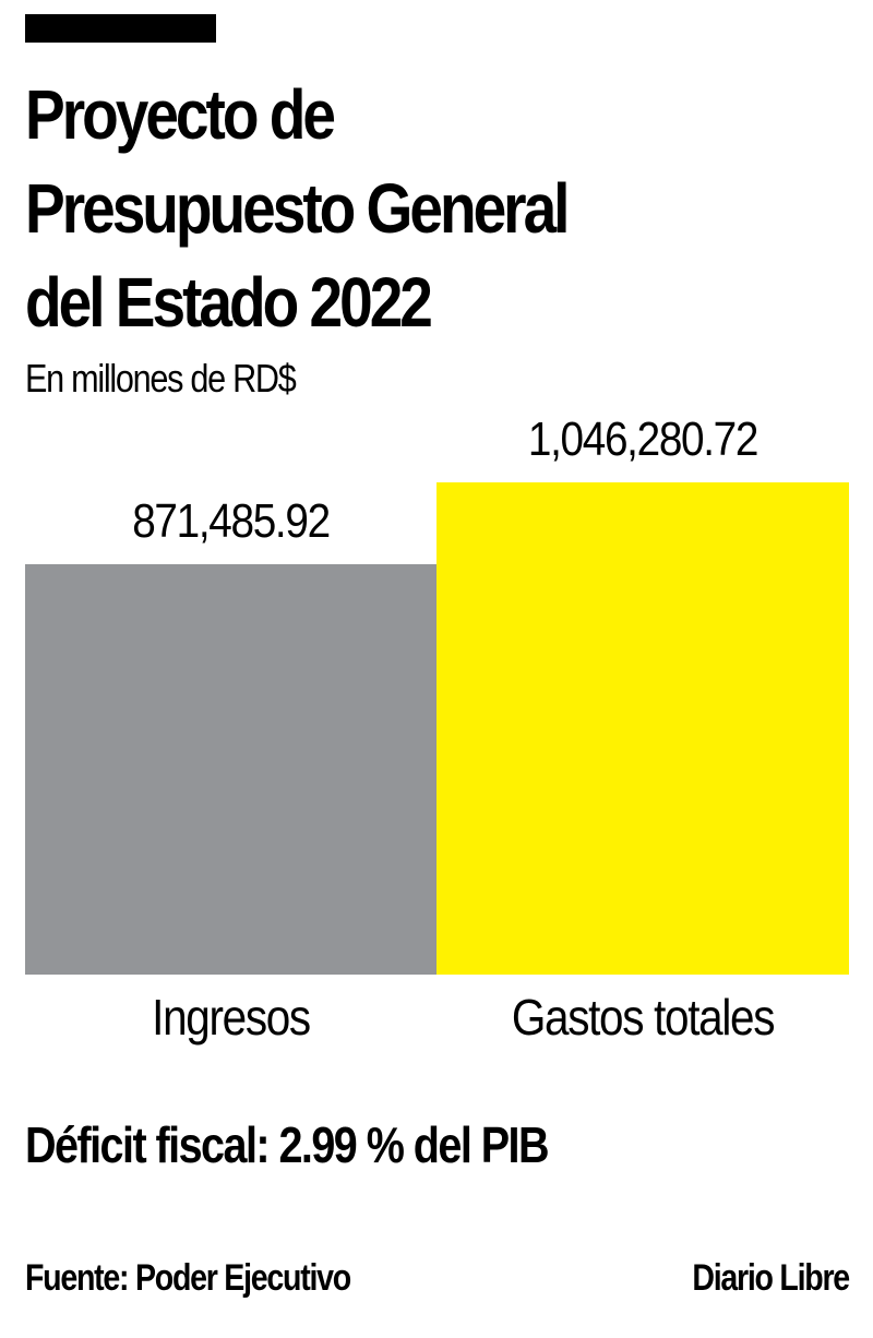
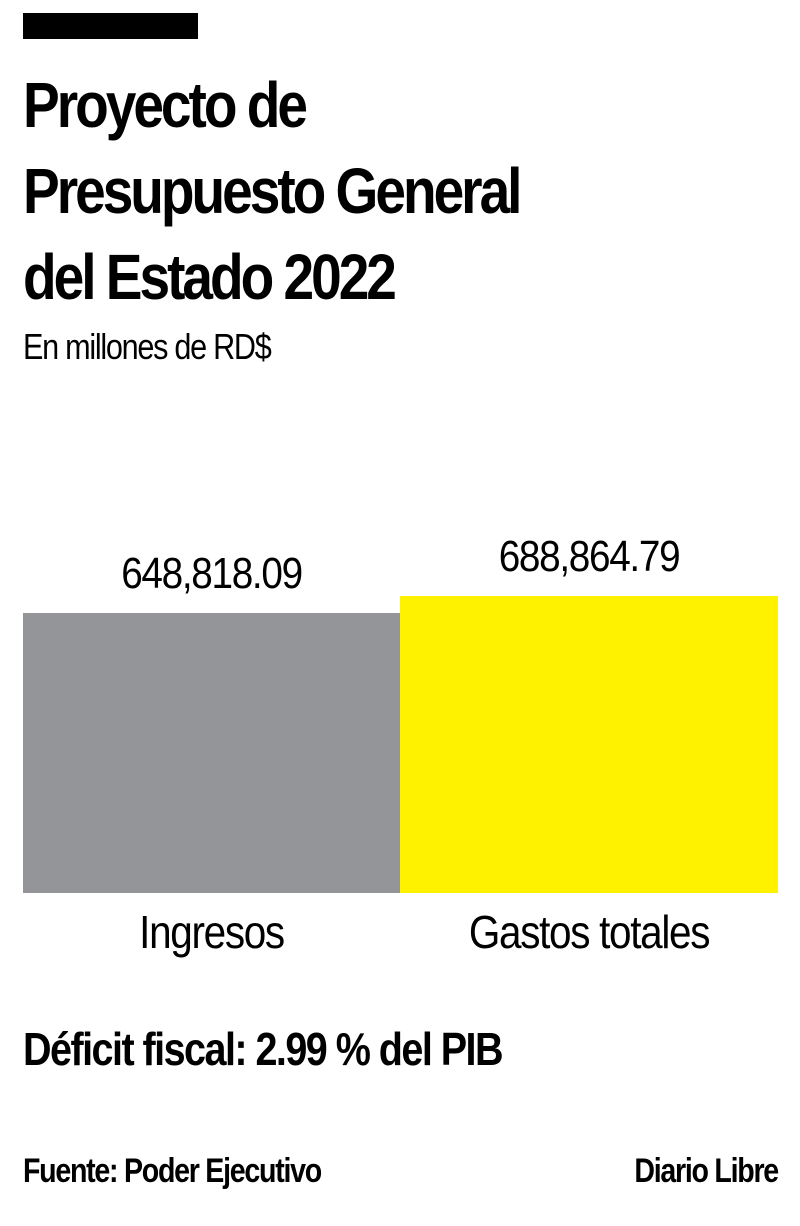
Ingresos: 871,485.92 -> 648,818.09
Gastos totales: 1,046,280.72 -> 688,864.79
